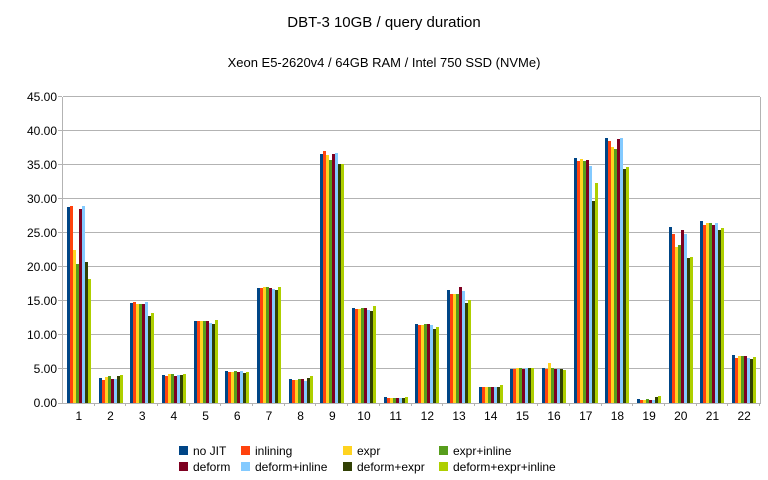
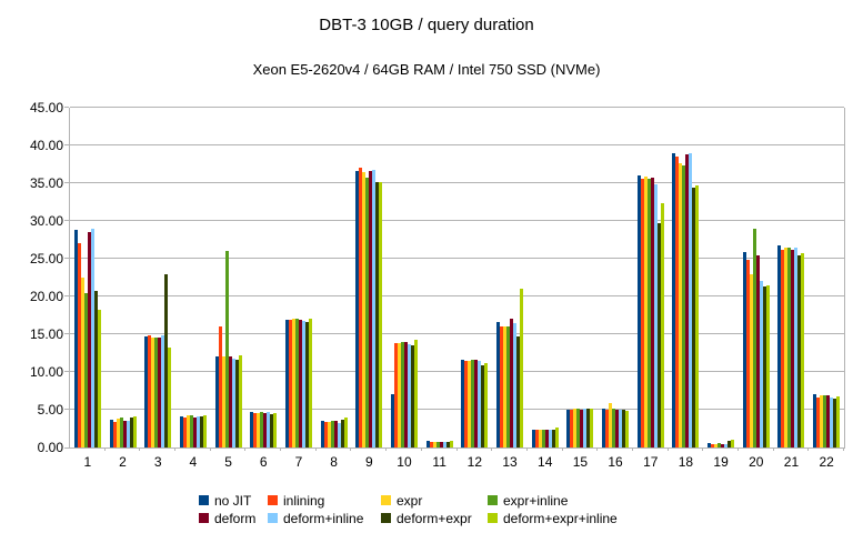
inlining/1: 29 -> 27
deform+expr/3: 13 -> 23
inlining/5: 12 -> 16
expr+inline/5: 12 -> 26
no JIT/10: 14 -> 7
deform+expr+inline/13: 15 -> 21
expr+inline/20: 23 -> 29
deform+inline/20: 25 -> 22
